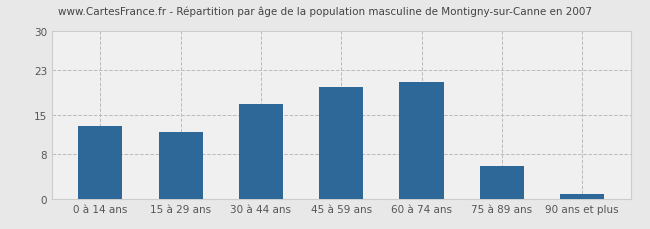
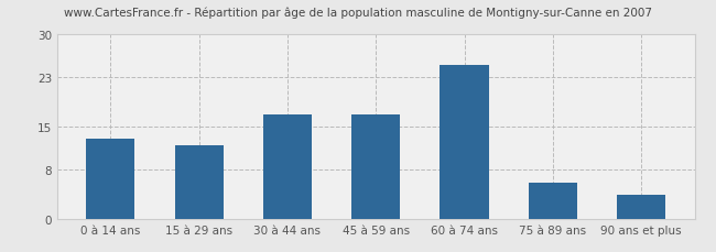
45 à 59 ans: 20 -> 17
60 à 74 ans: 21 -> 25
90 ans et plus: 1 -> 4
